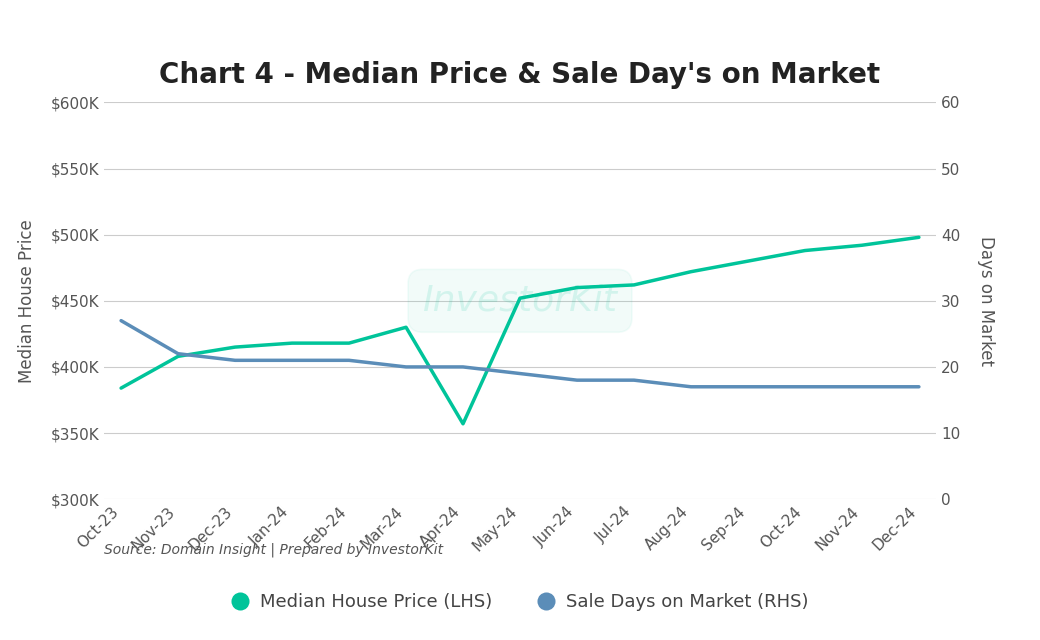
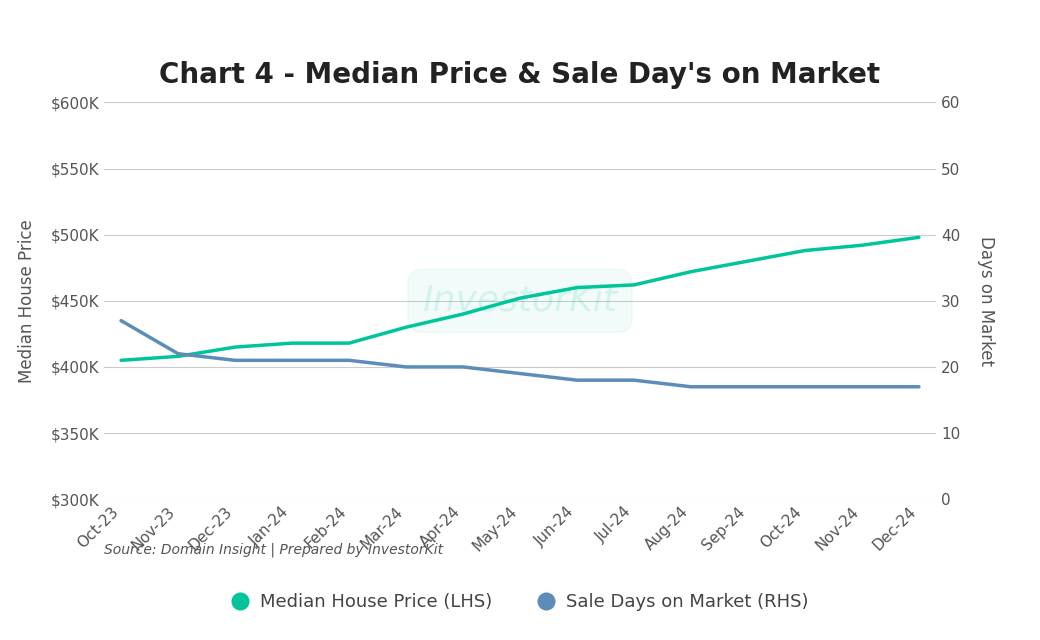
Median House Price (LHS)/Oct-23: $384K -> $405K
Median House Price (LHS)/Apr-24: $357K -> $440K
